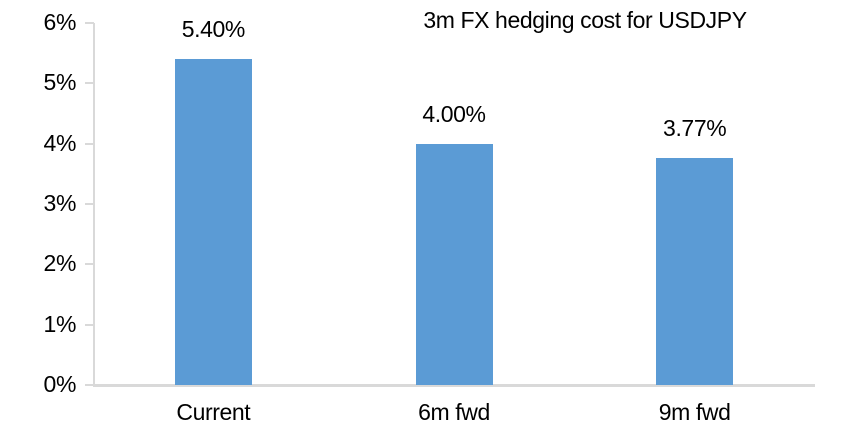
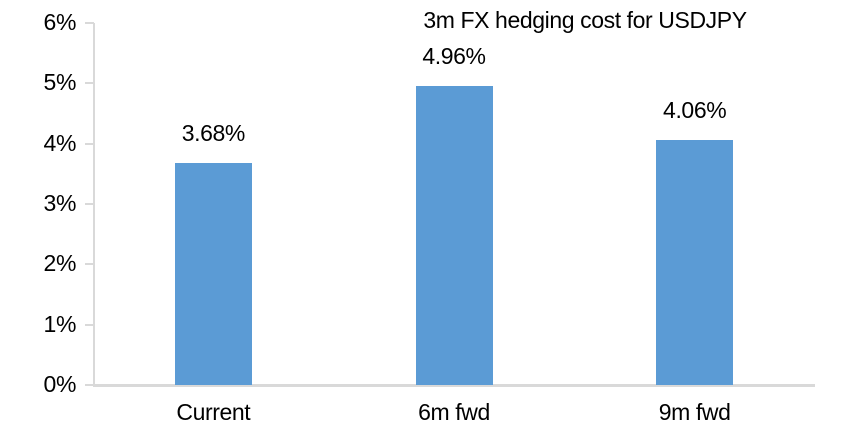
Current: 5.40% -> 3.68%
6m fwd: 4.00% -> 4.96%
9m fwd: 3.77% -> 4.06%
